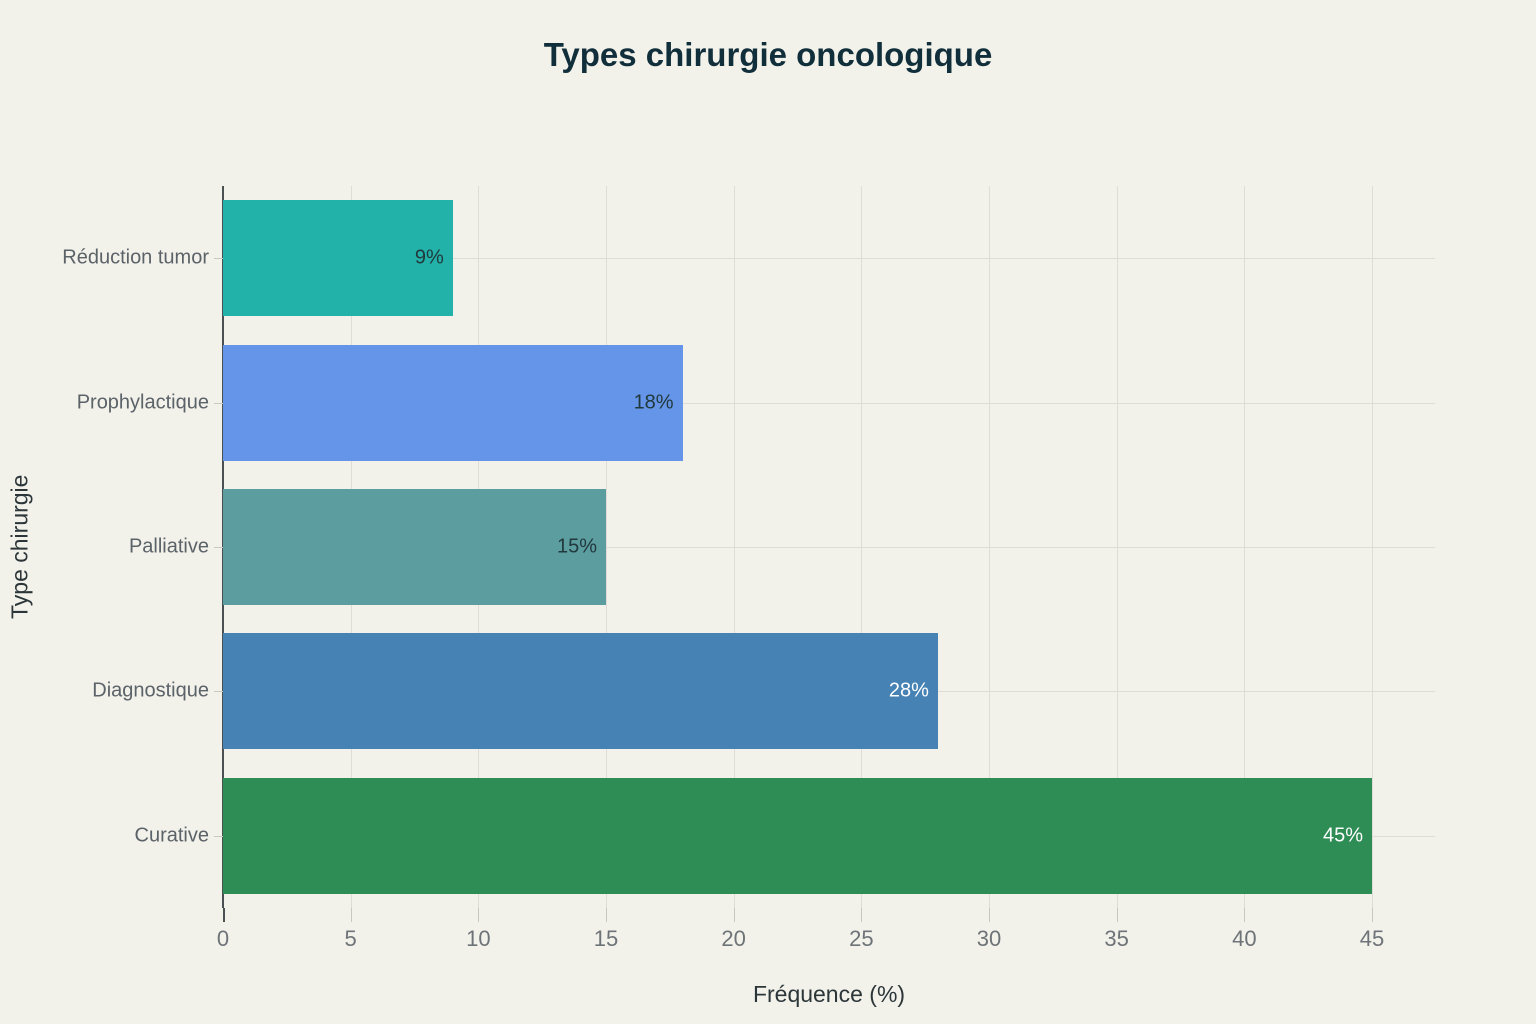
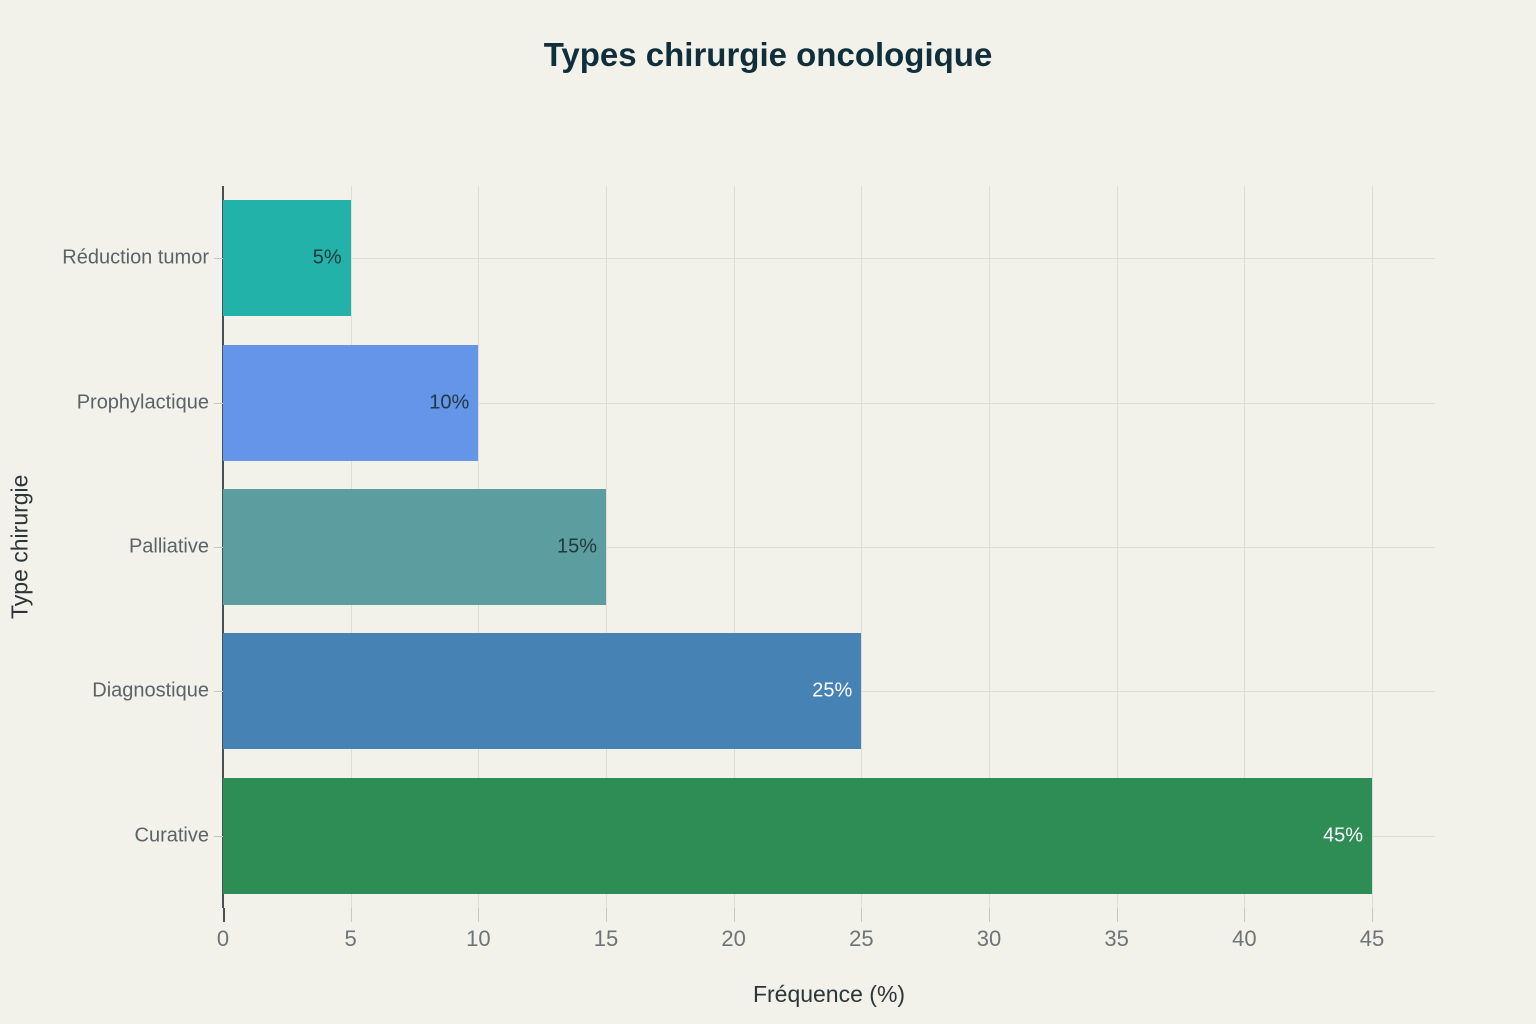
Réduction tumor: 9% -> 5%
Prophylactique: 18% -> 10%
Diagnostique: 28% -> 25%
